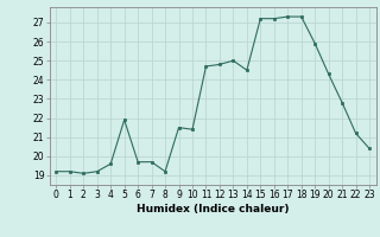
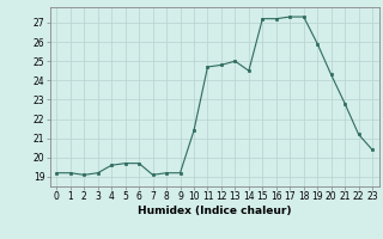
5: 21.9 -> 19.7
7: 19.7 -> 19.1
9: 21.5 -> 19.2
